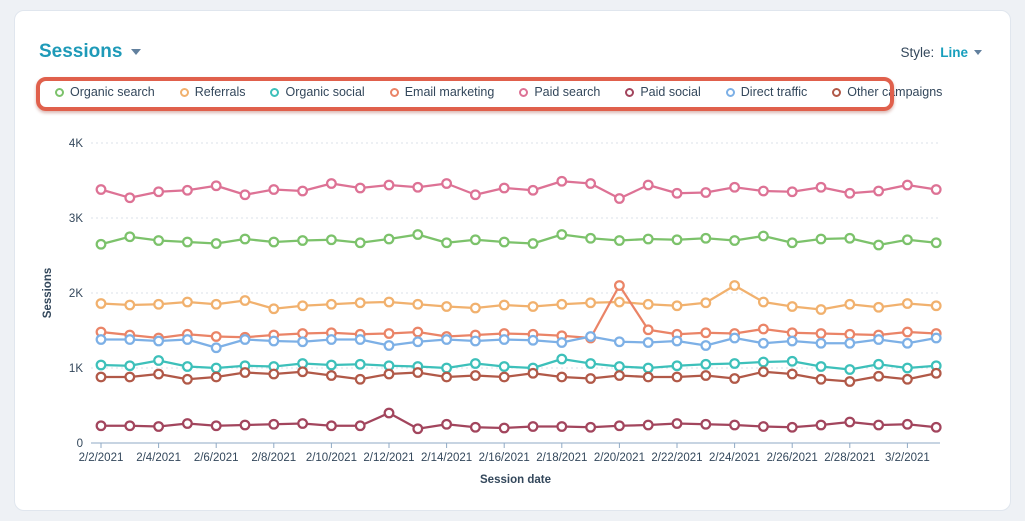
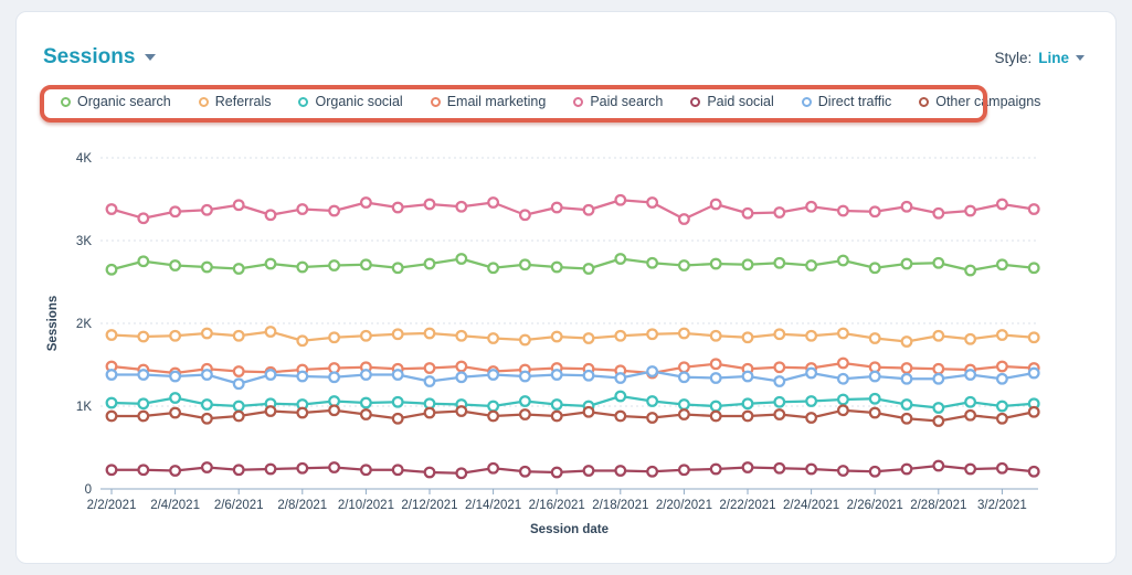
Paid social/2/12/2021: 0.4K -> 0.2K
Email marketing/2/20/2021: 2.1K -> 1.5K
Referrals/2/24/2021: 2.1K -> 1.8K
